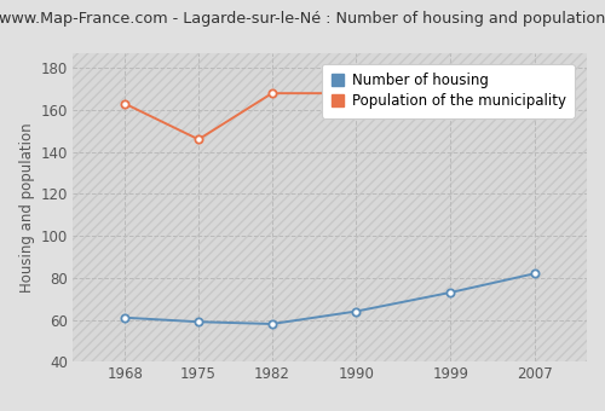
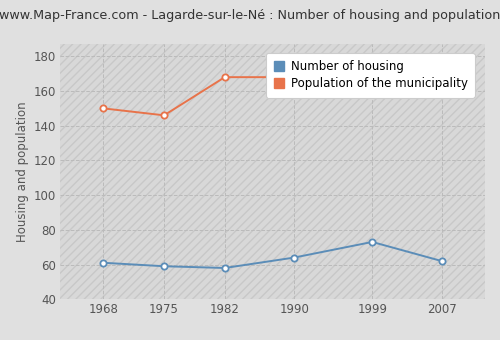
Population of the municipality/1968: 163 -> 150
Number of housing/2007: 82 -> 62
